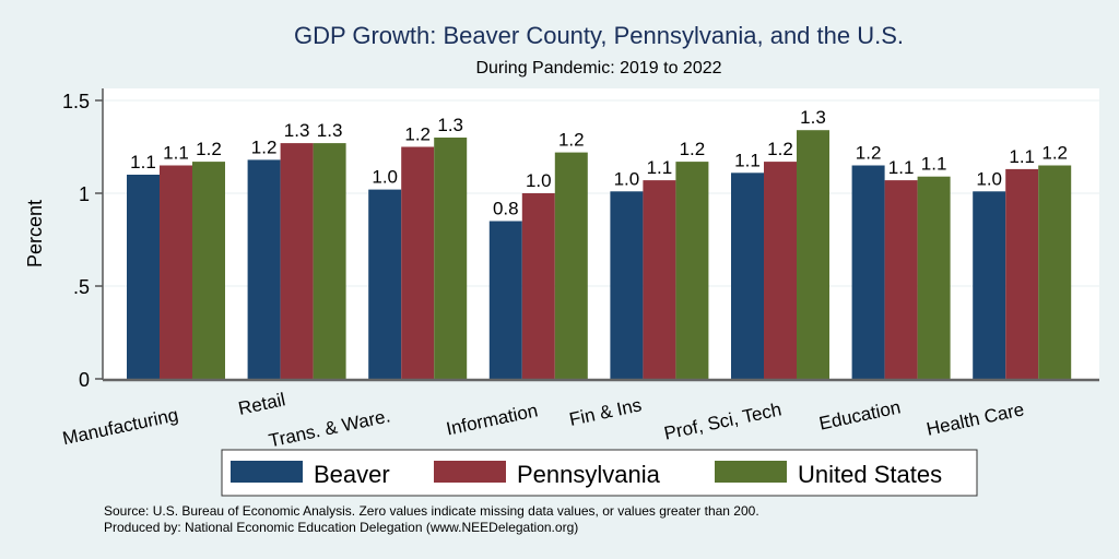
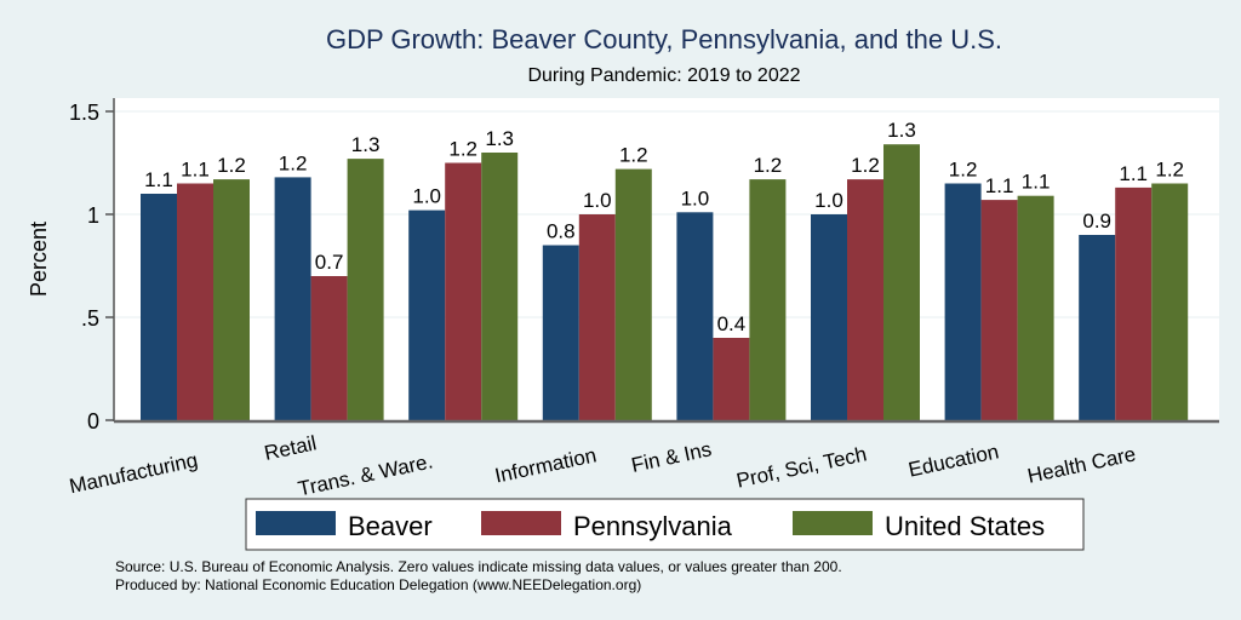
Pennsylvania/Retail: 1.3 -> 0.7
Pennsylvania/Fin & Ins: 1.1 -> 0.4
Beaver/Prof, Sci, Tech: 1.1 -> 1.0
Beaver/Health Care: 1.0 -> 0.9
